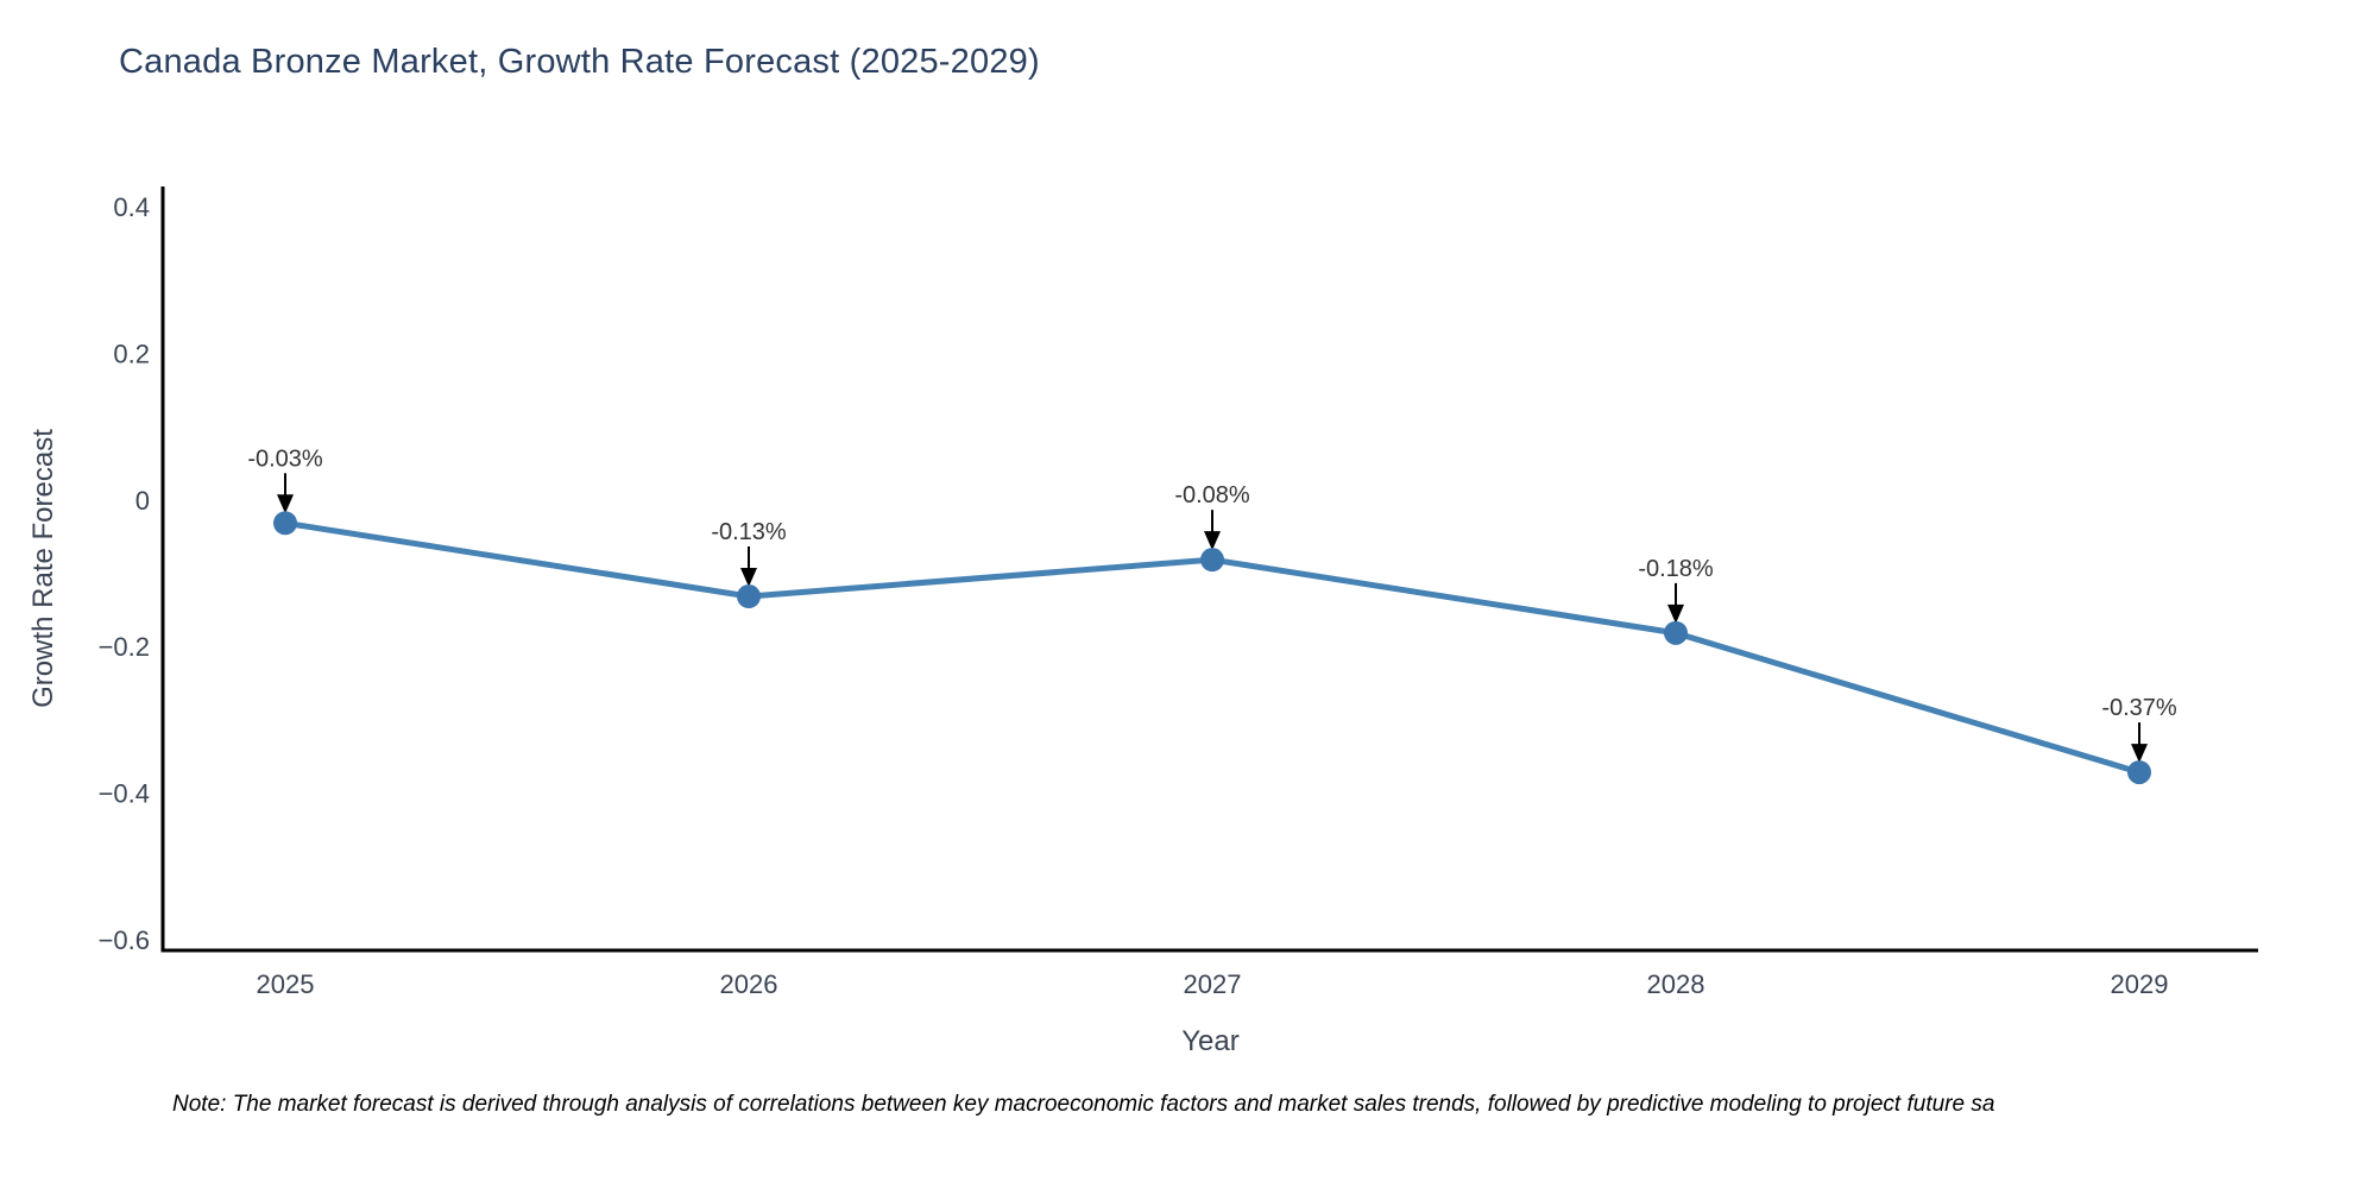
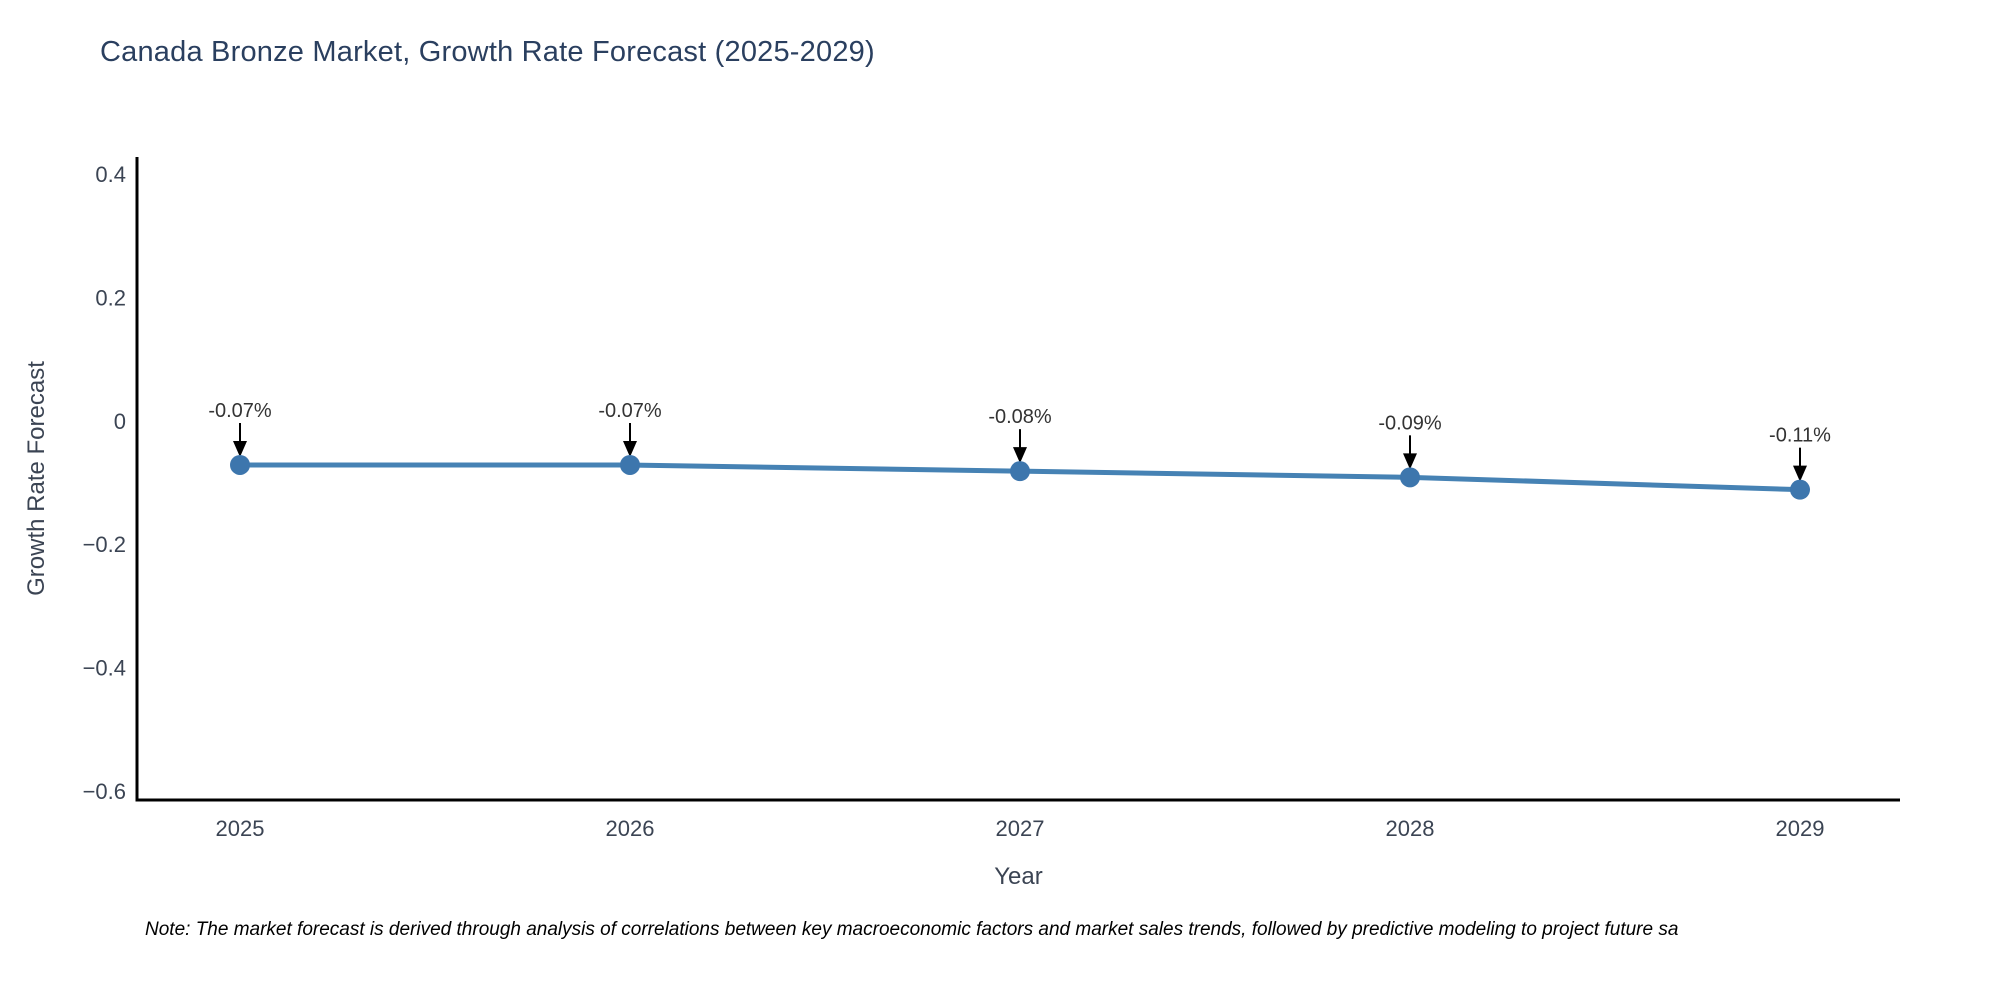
2025: -0.03% -> -0.07%
2026: -0.13% -> -0.07%
2028: -0.18% -> -0.09%
2029: -0.37% -> -0.11%
